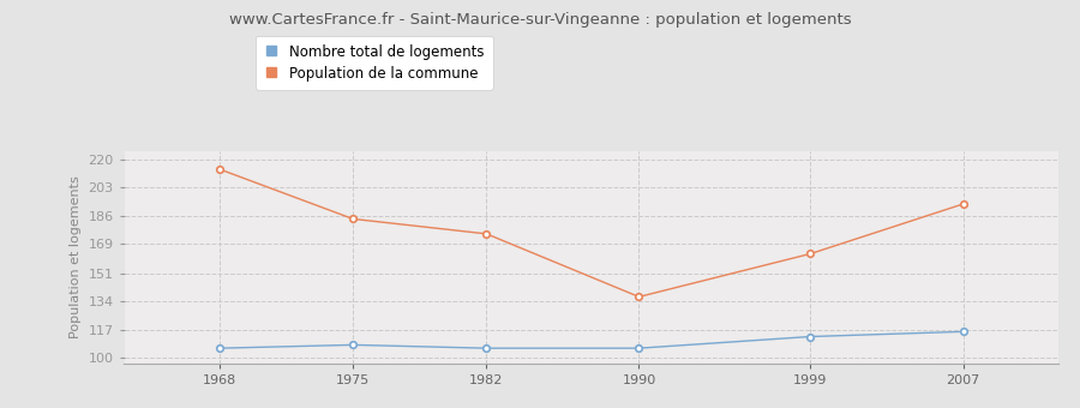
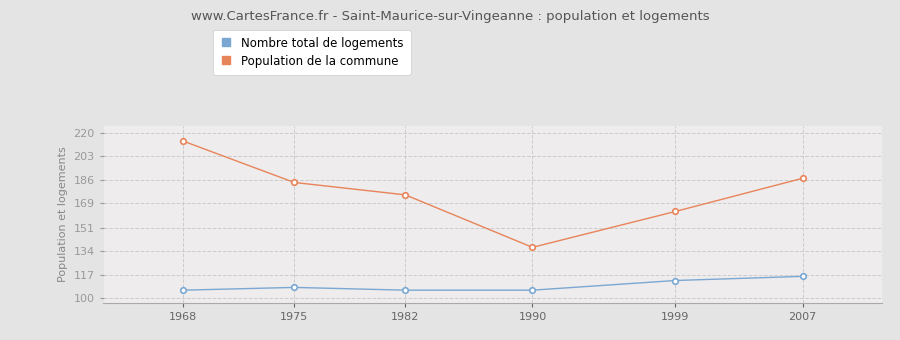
Population de la commune/2007: 193 -> 187
